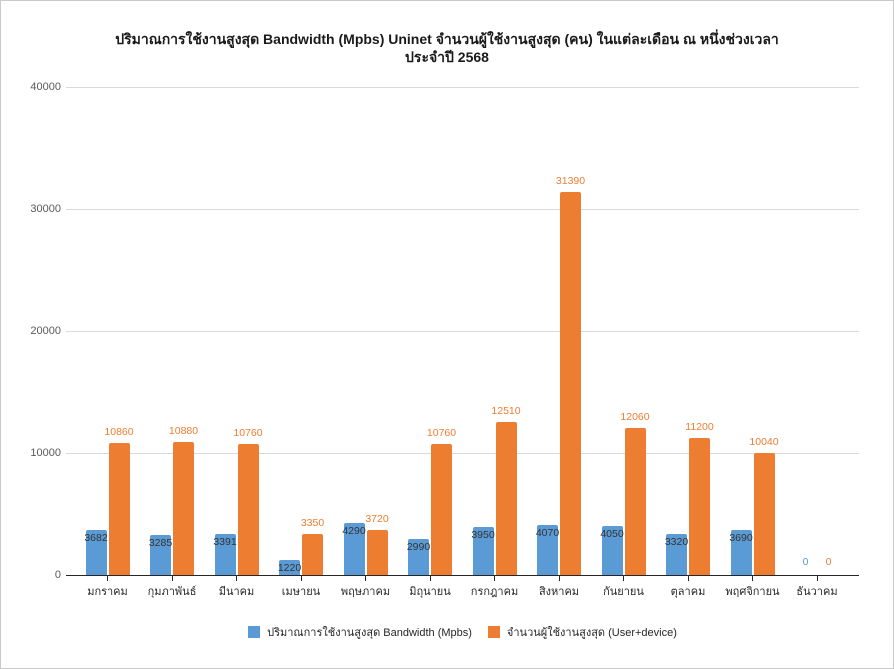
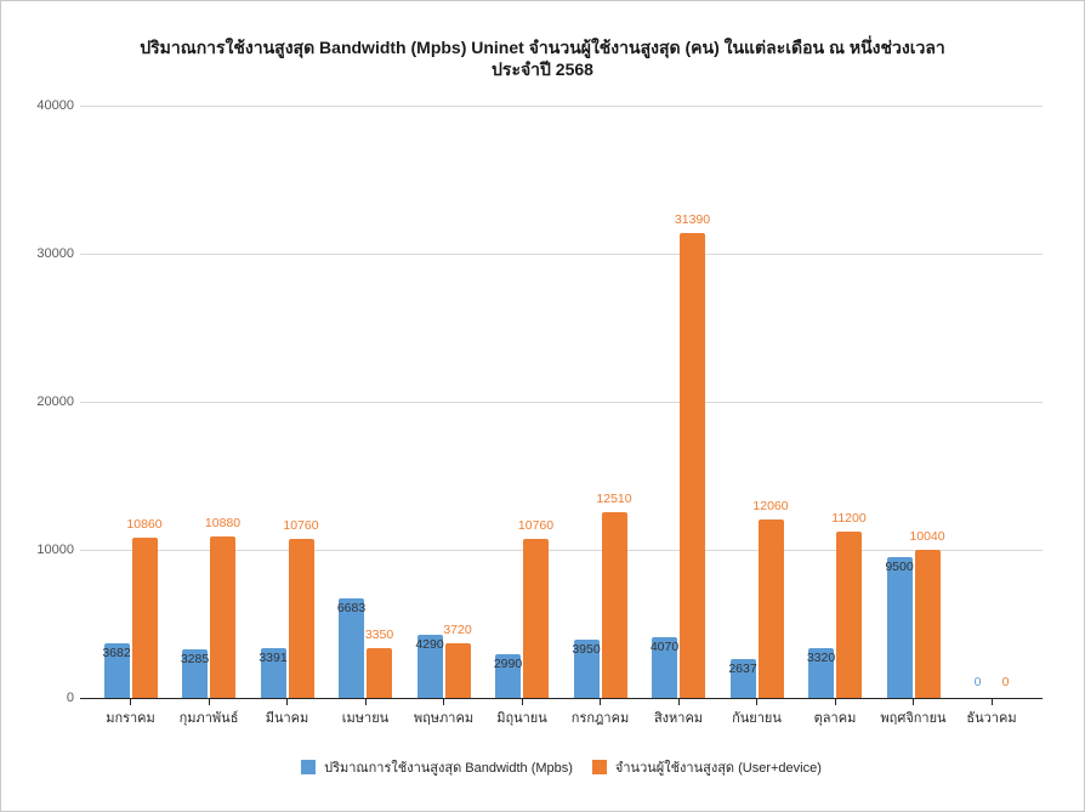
ปริมาณการใช้งานสูงสุด Bandwidth (Mpbs)/เมษายน: 1220 -> 6683
ปริมาณการใช้งานสูงสุด Bandwidth (Mpbs)/กันยายน: 4050 -> 2637
ปริมาณการใช้งานสูงสุด Bandwidth (Mpbs)/พฤศจิกายน: 3690 -> 9500
